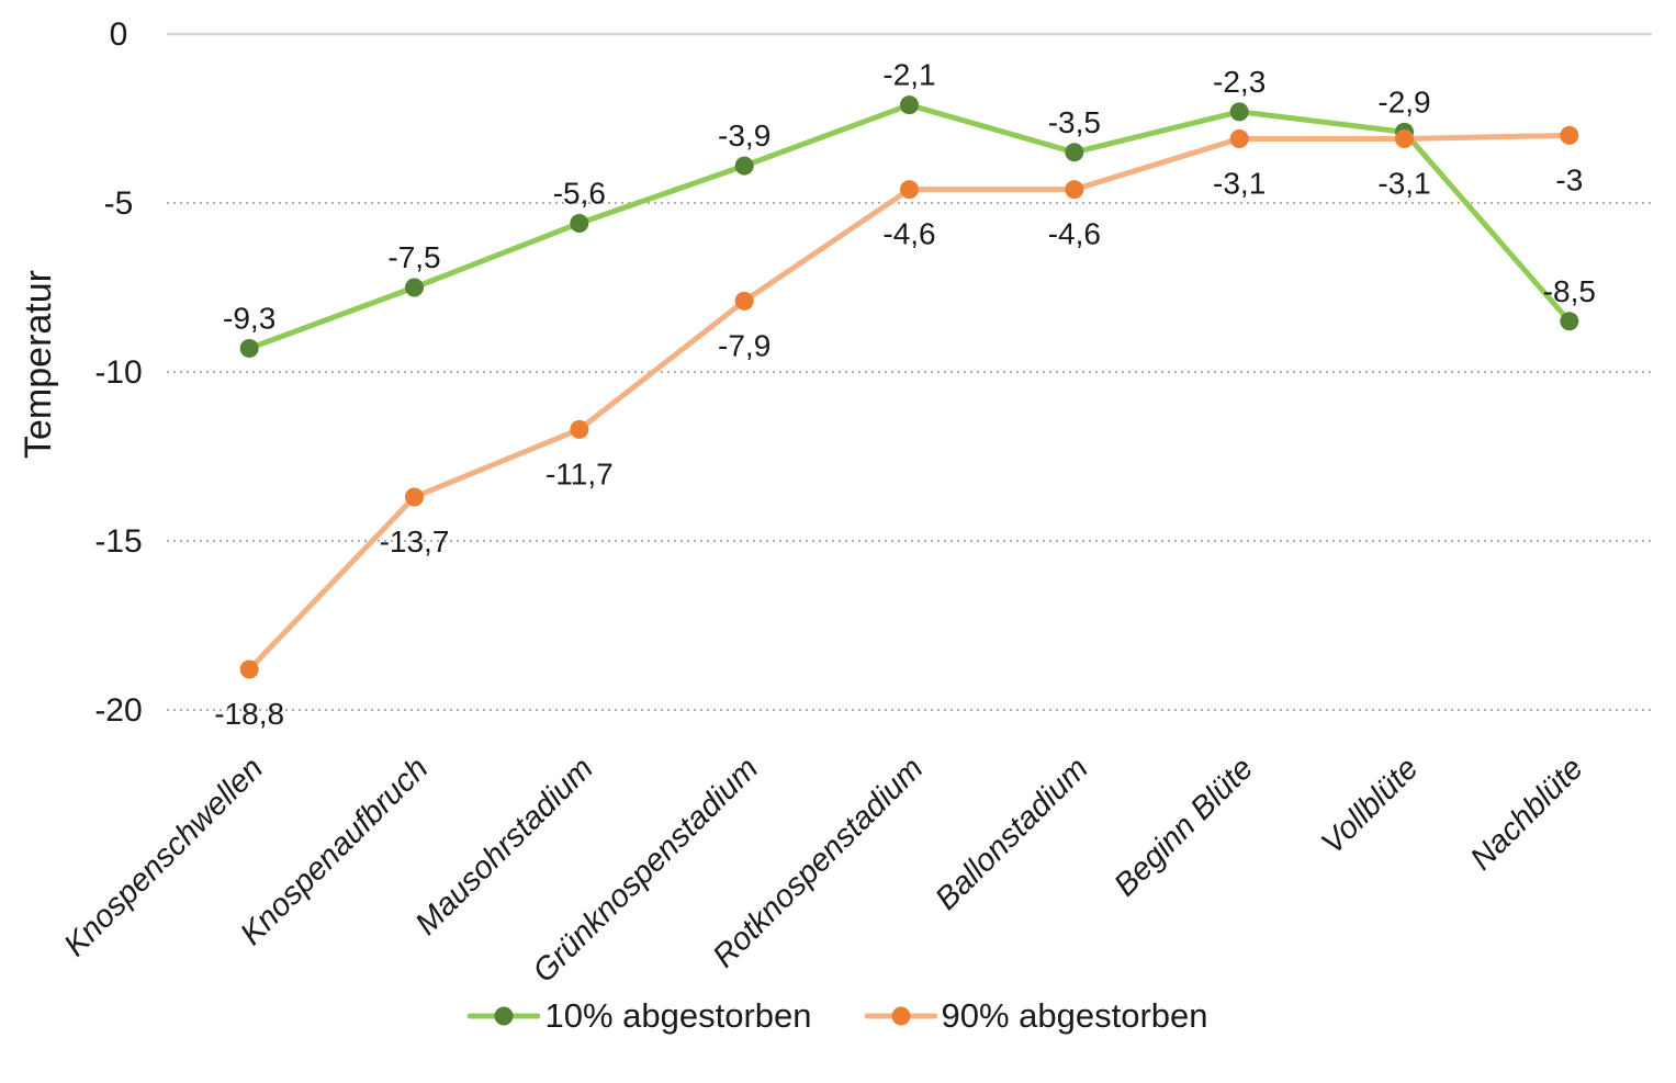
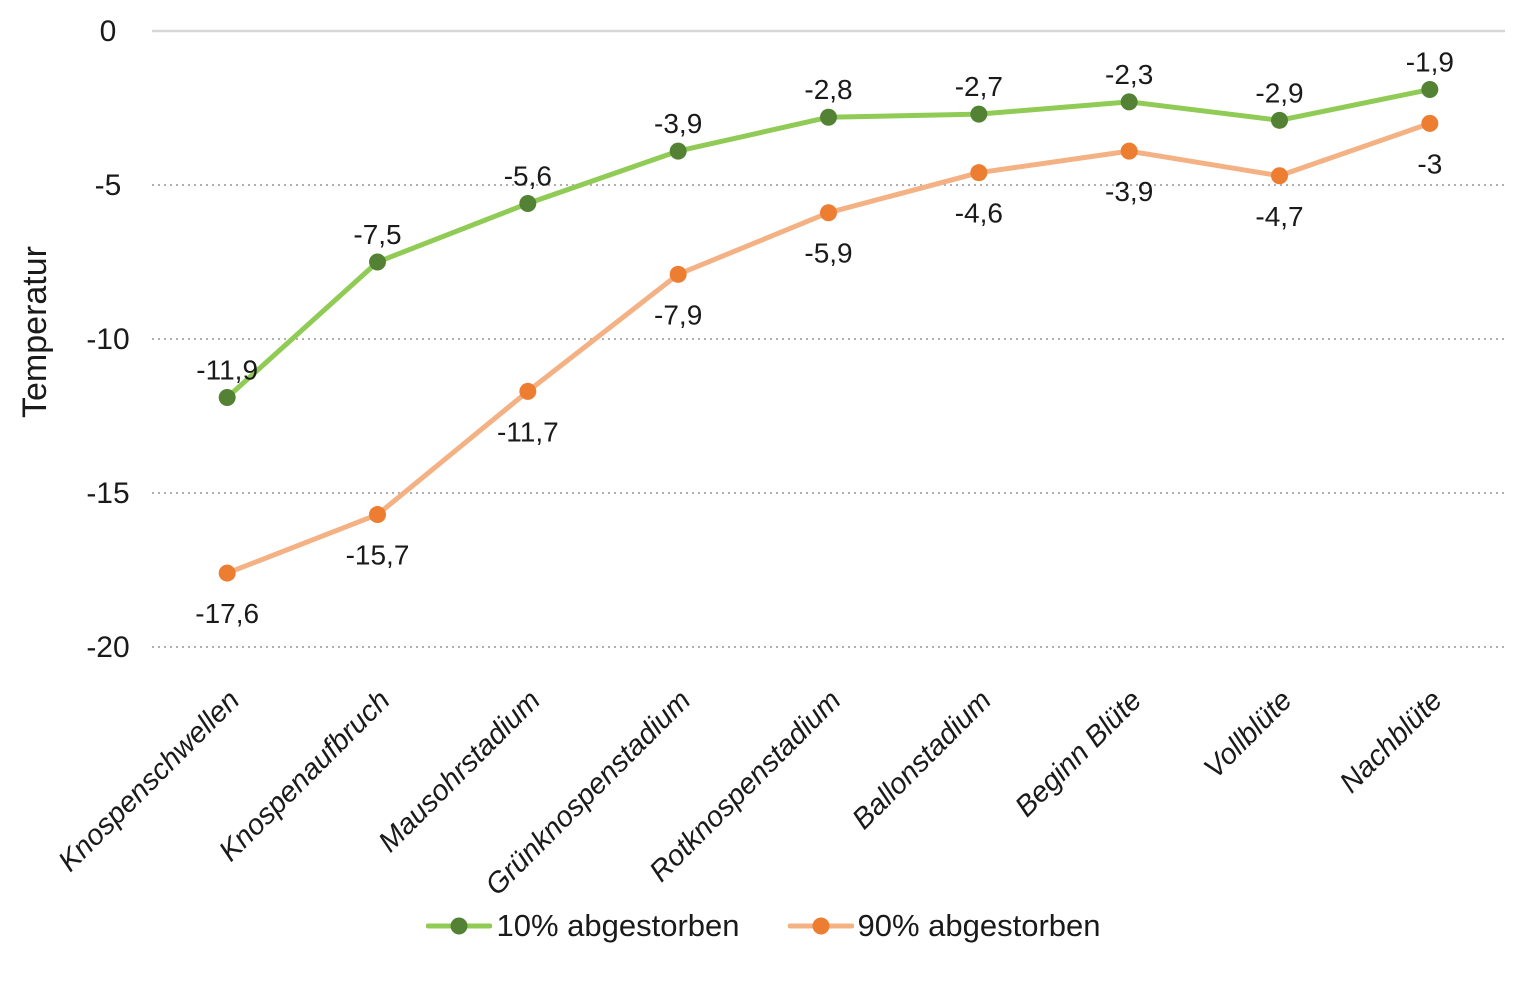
10% abgestorben/Knospenschwellen: -9,3 -> -11,9
90% abgestorben/Knospenschwellen: -18,8 -> -17,6
90% abgestorben/Knospenaufbruch: -13,7 -> -15,7
10% abgestorben/Rotknospenstadium: -2,1 -> -2,8
90% abgestorben/Rotknospenstadium: -4,6 -> -5,9
10% abgestorben/Ballonstadium: -3,5 -> -2,7
90% abgestorben/Beginn Blüte: -3,1 -> -3,9
90% abgestorben/Vollblüte: -3,1 -> -4,7
10% abgestorben/Nachblüte: -8,5 -> -1,9
